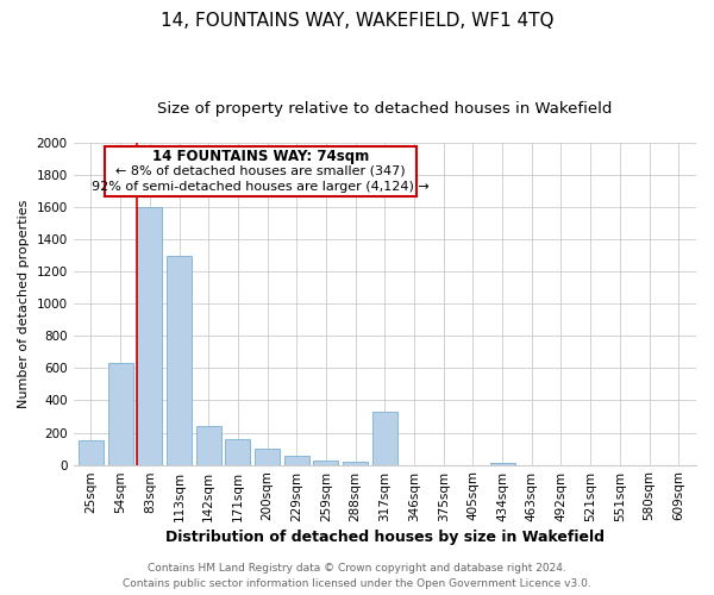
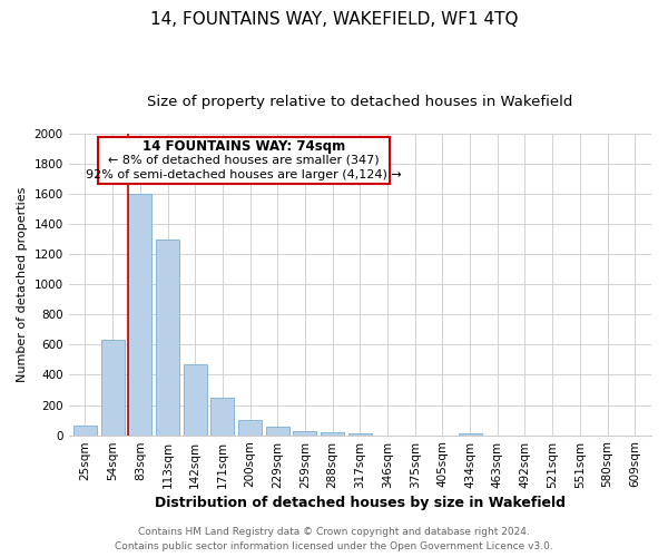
25sqm: 150 -> 60
142sqm: 240 -> 470
171sqm: 160 -> 250
317sqm: 330 -> 20
